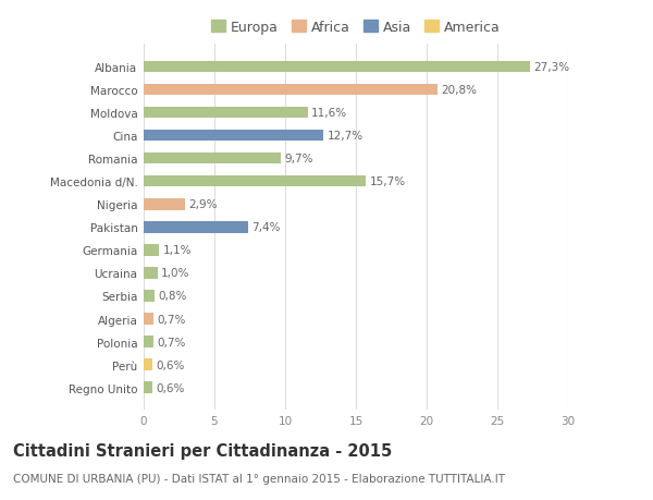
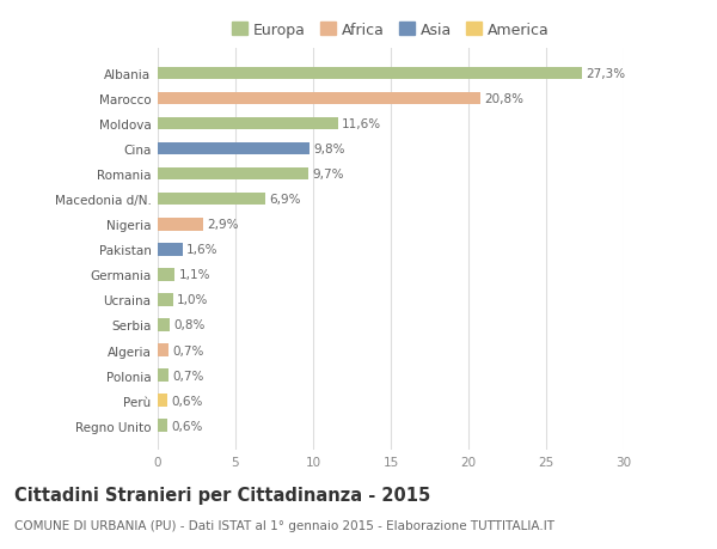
Cina: 12,7% -> 9,8%
Macedonia d/N.: 15,7% -> 6,9%
Pakistan: 7,4% -> 1,6%
